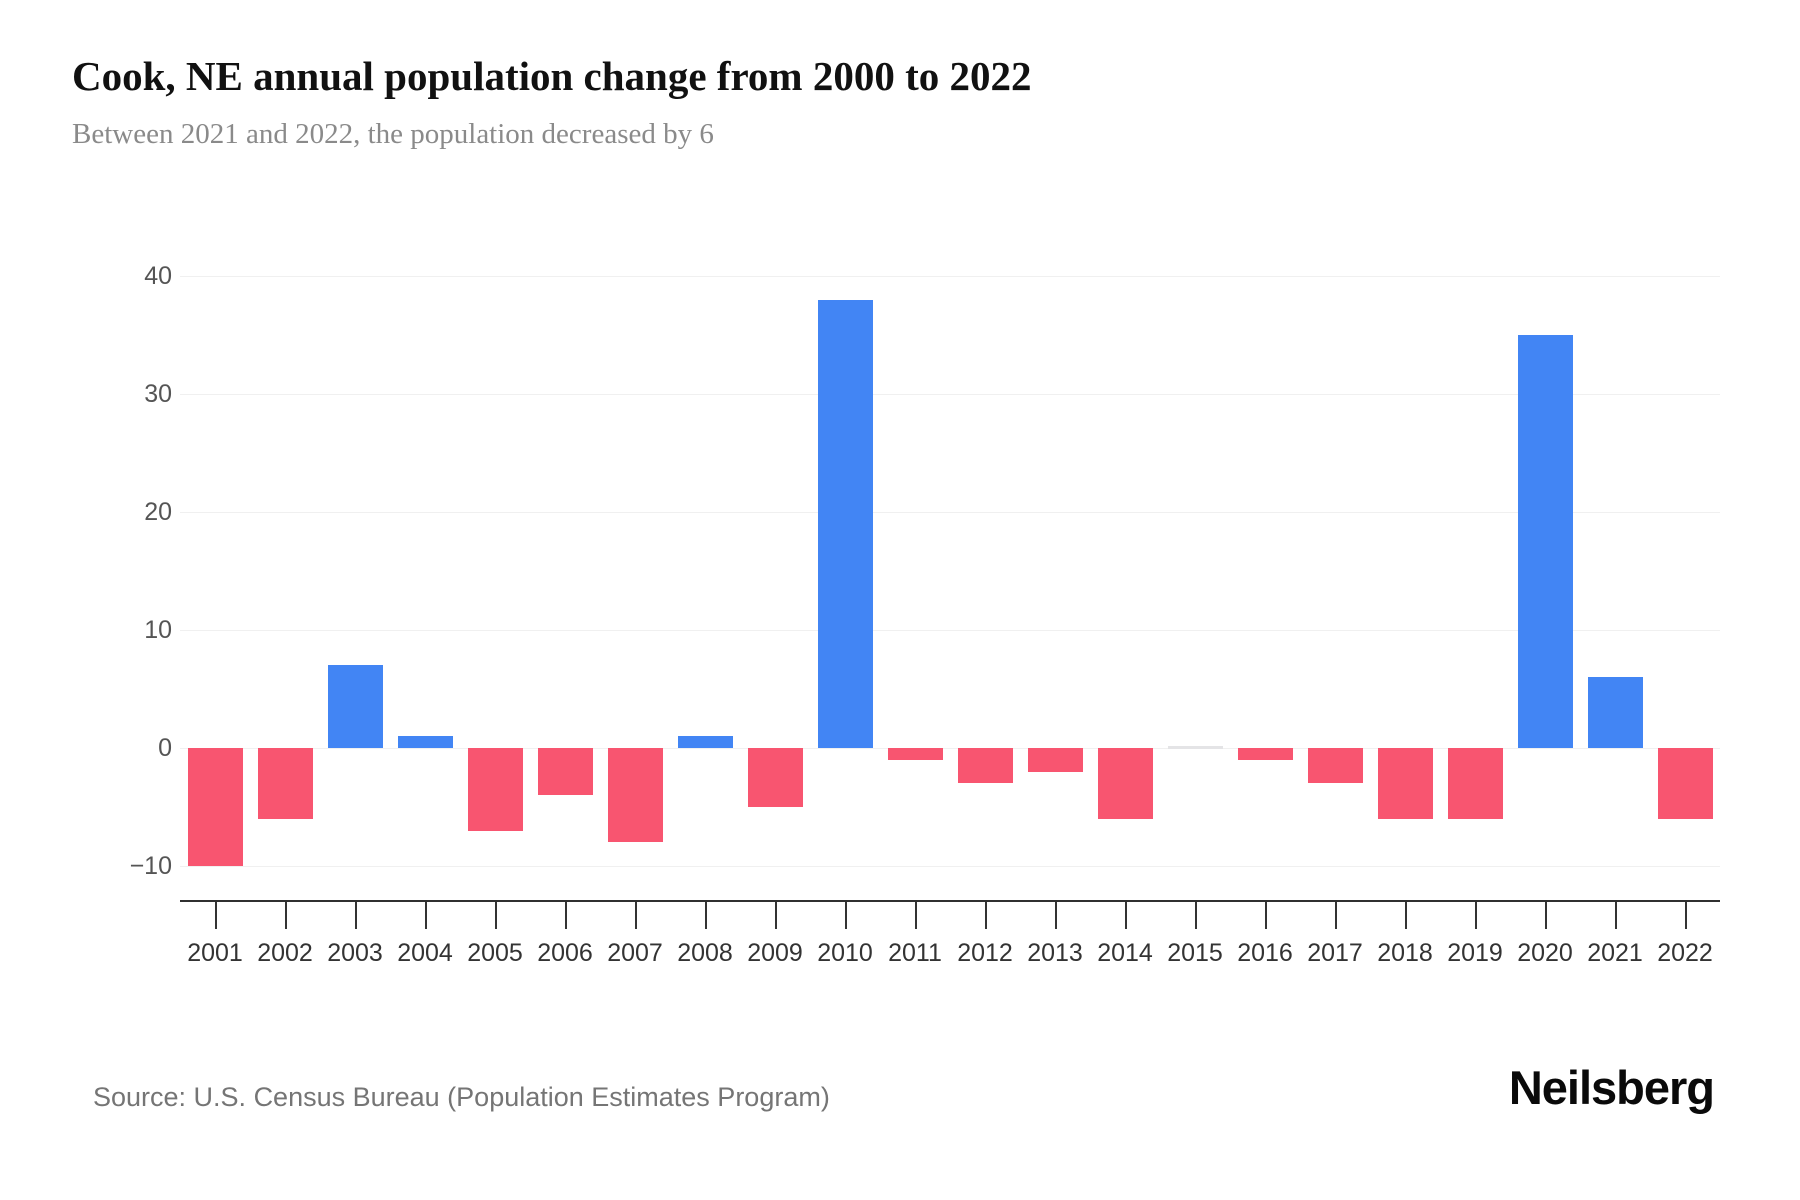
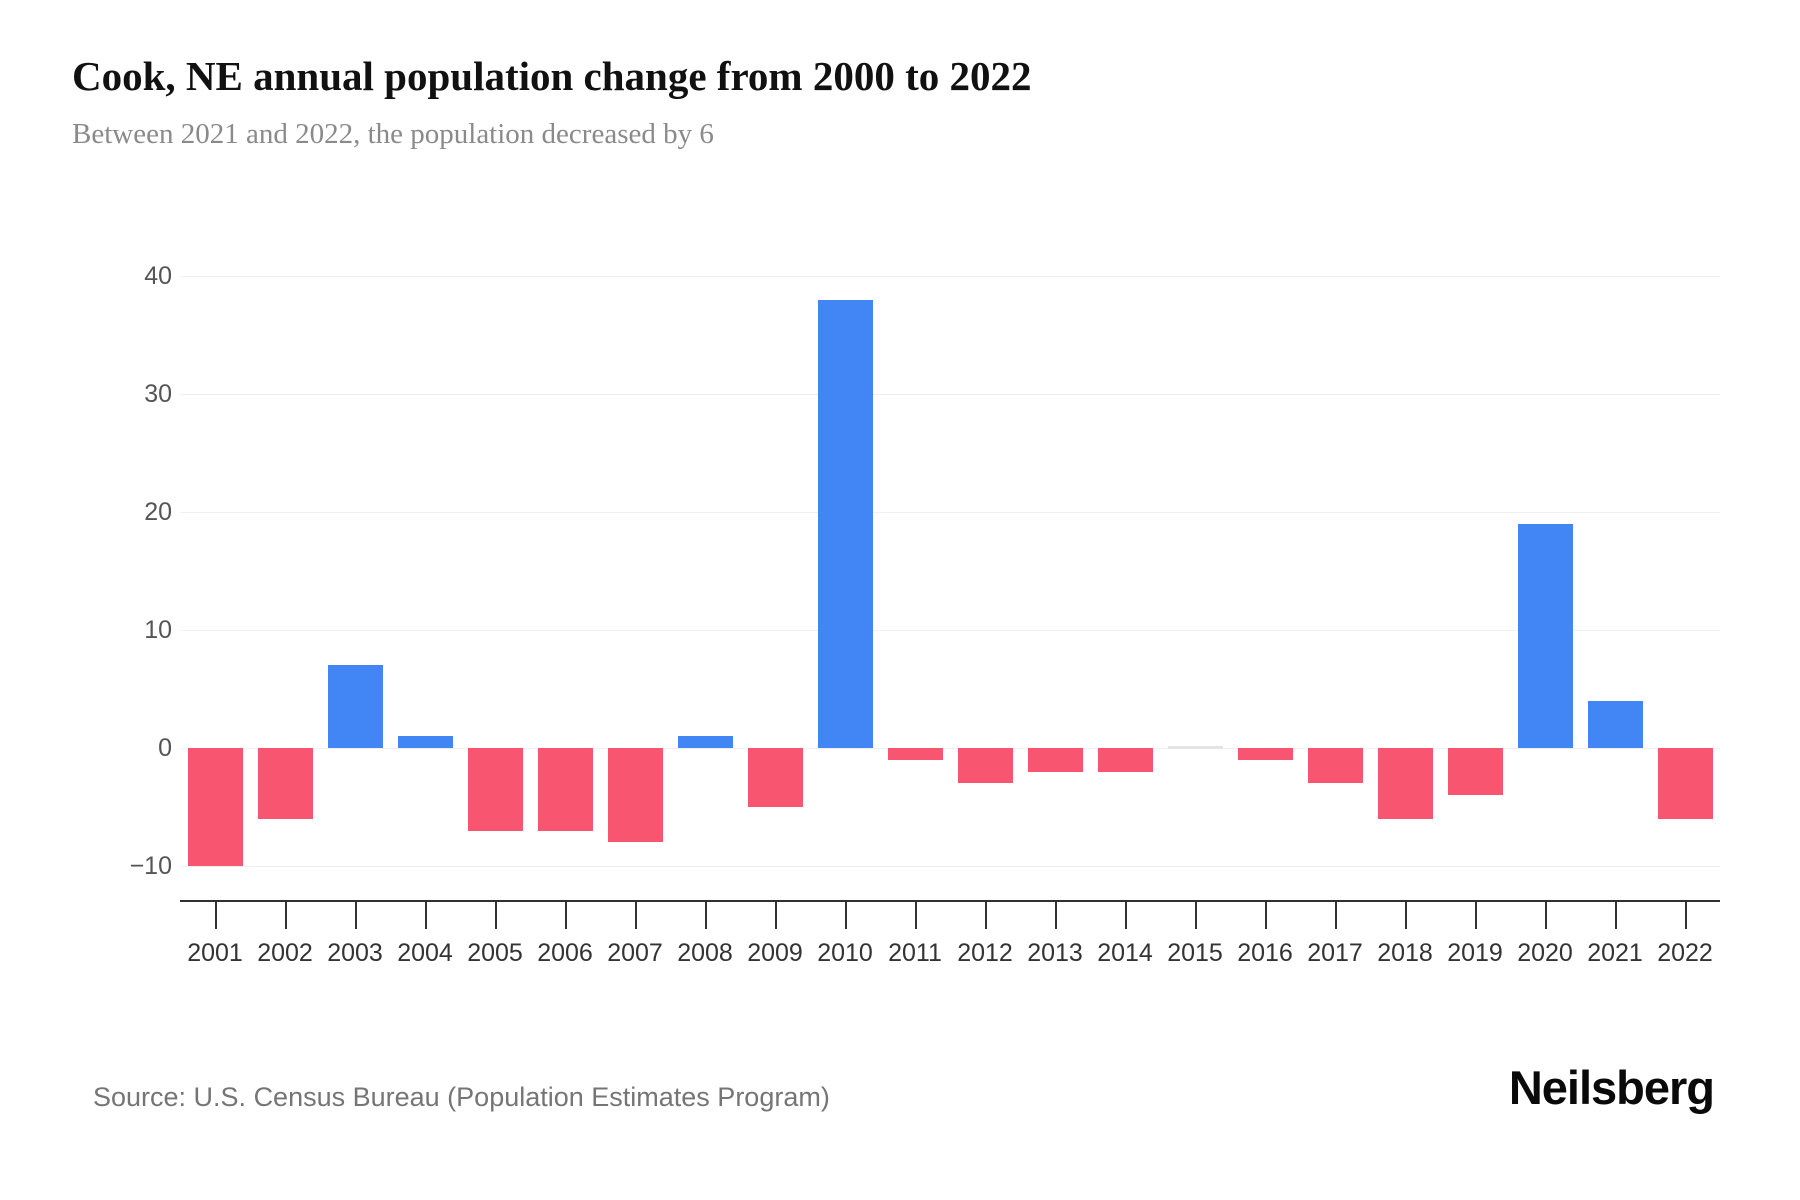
2006: -4 -> -7
2014: -6 -> -2
2019: -6 -> -4
2020: 35 -> 19
2021: 6 -> 4
